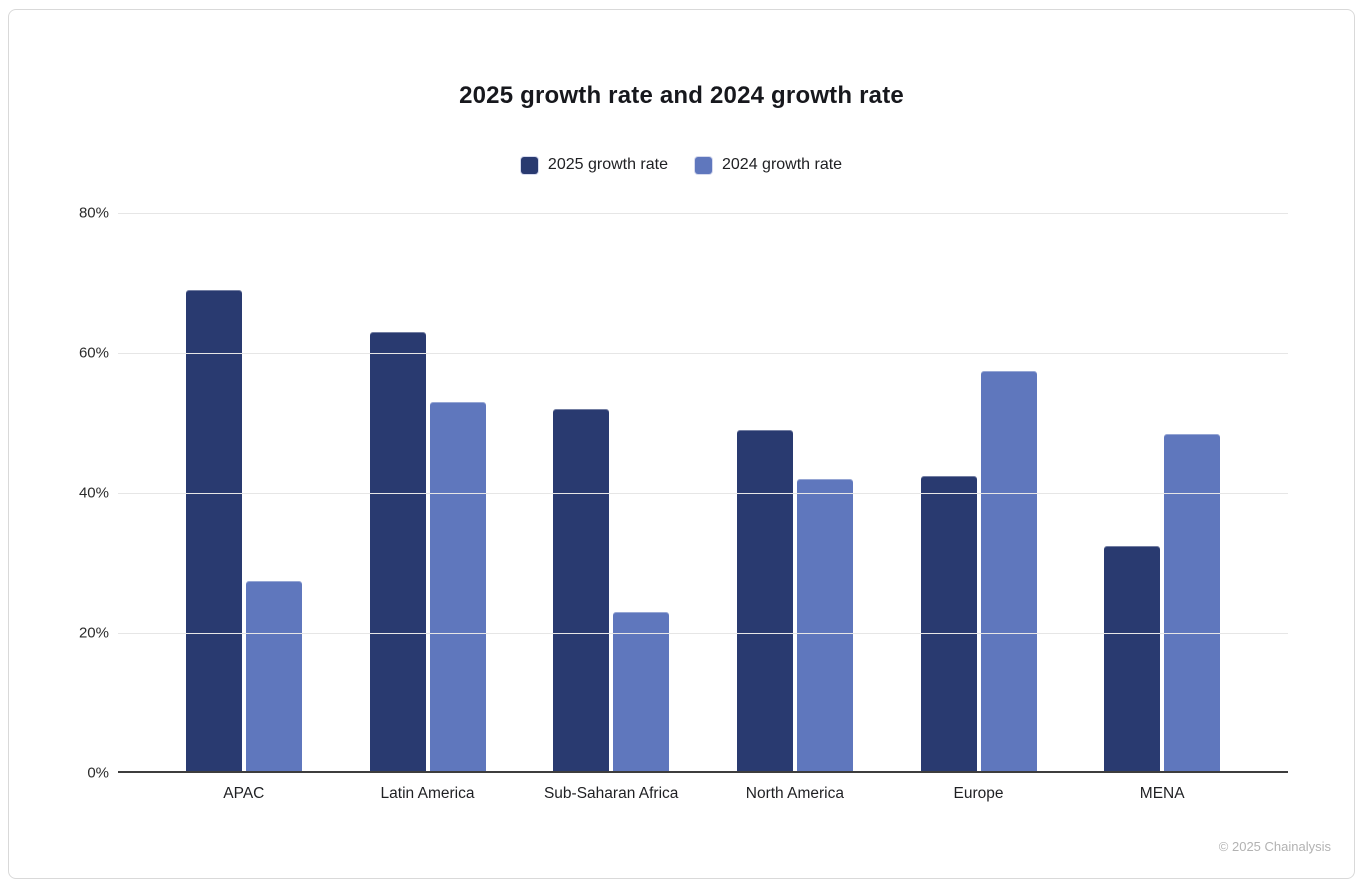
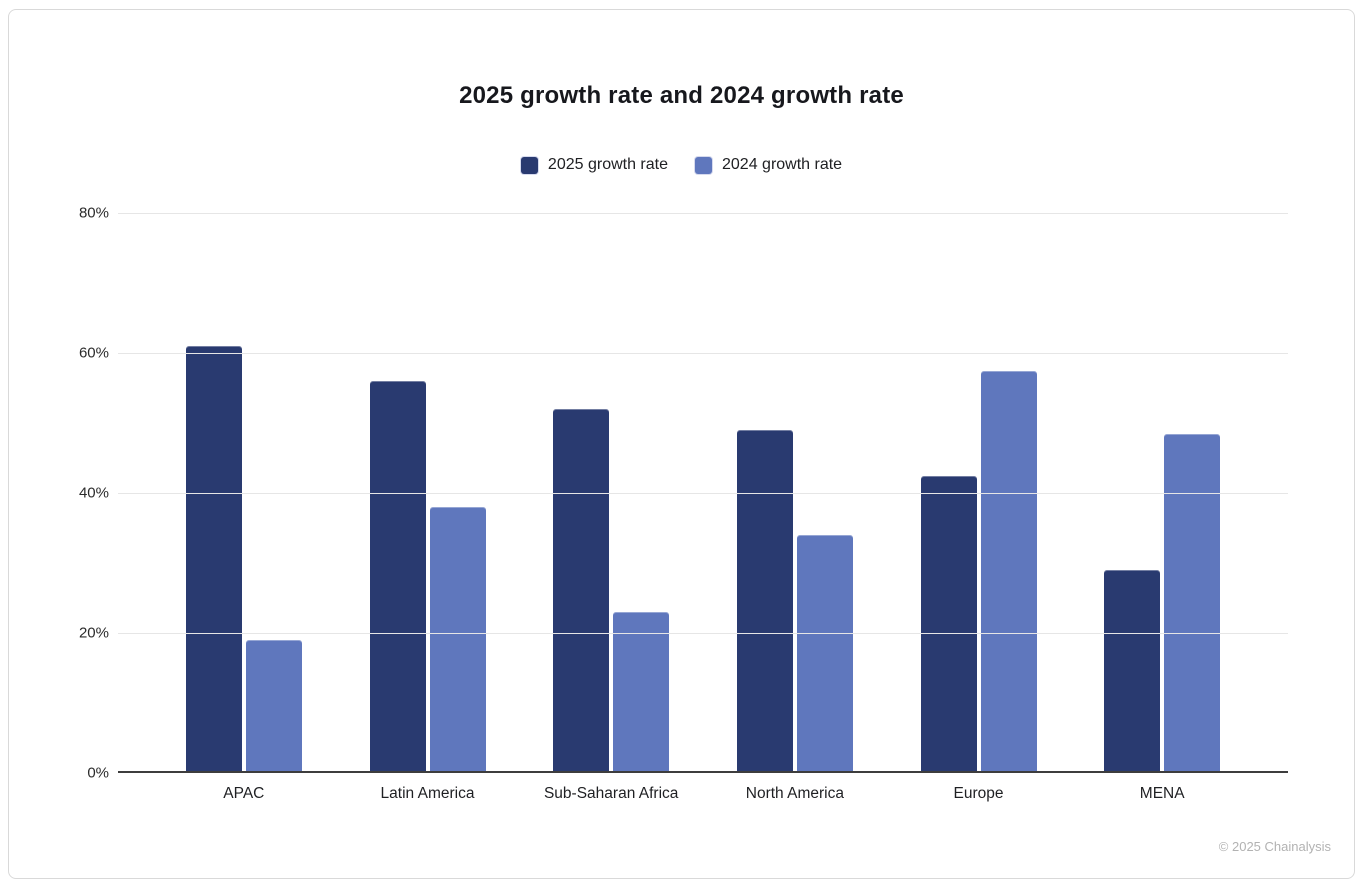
2025 growth rate/APAC: 69% -> 61%
2024 growth rate/APAC: 28% -> 19%
2025 growth rate/Latin America: 63% -> 56%
2024 growth rate/Latin America: 53% -> 38%
2024 growth rate/North America: 42% -> 34%
2025 growth rate/MENA: 32% -> 29%
